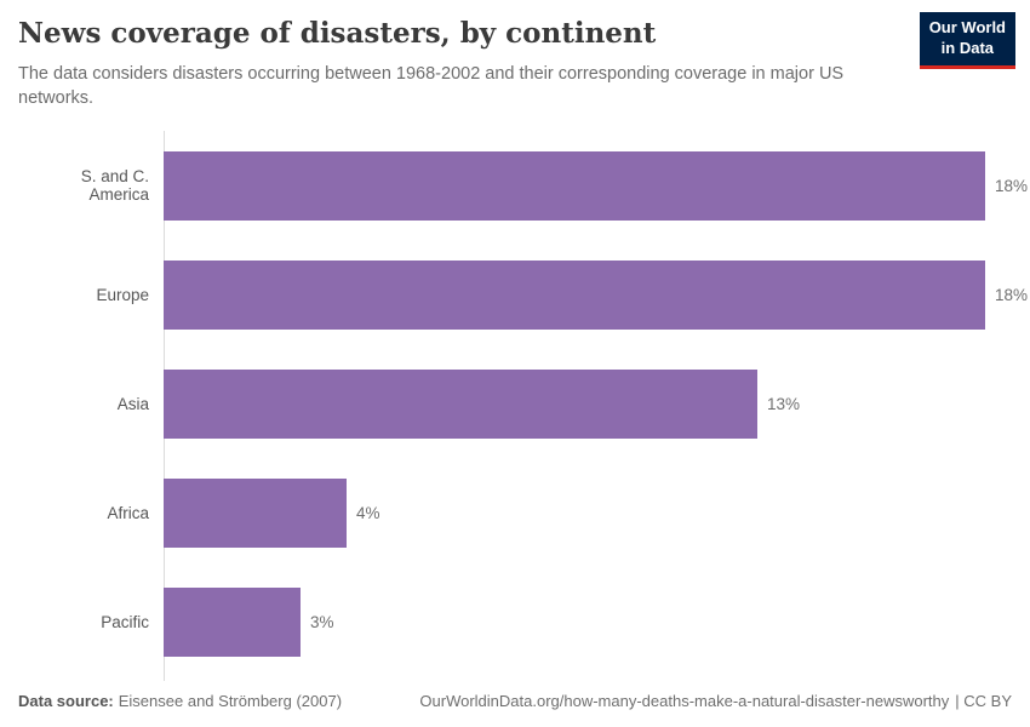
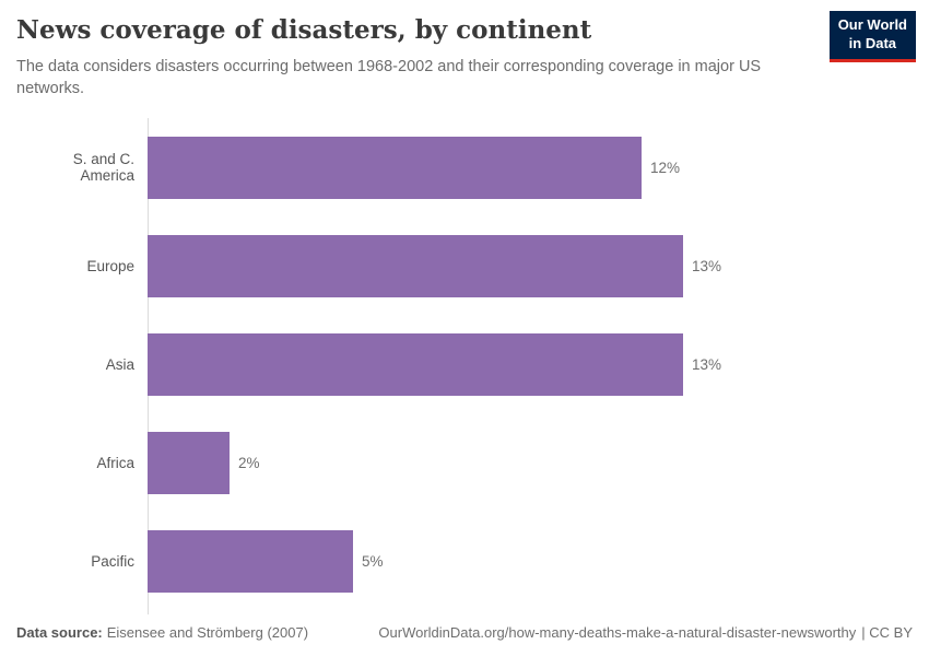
S. and C. America: 18% -> 12%
Europe: 18% -> 13%
Africa: 4% -> 2%
Pacific: 3% -> 5%
